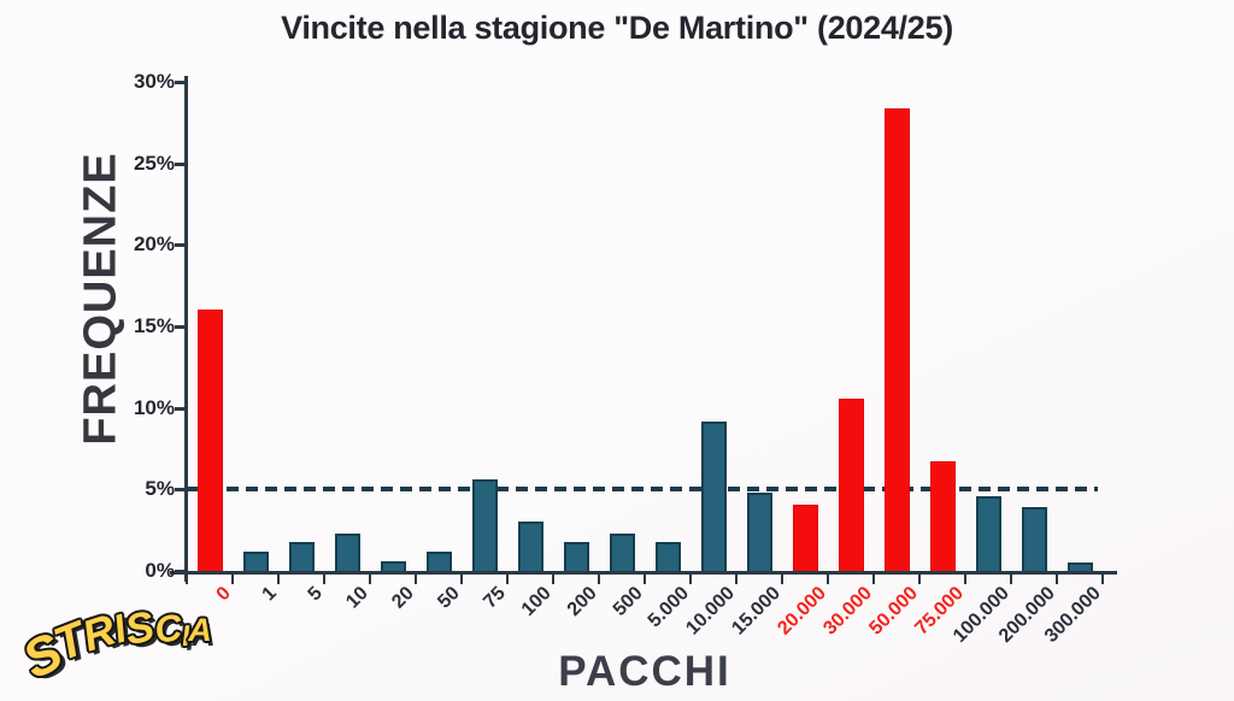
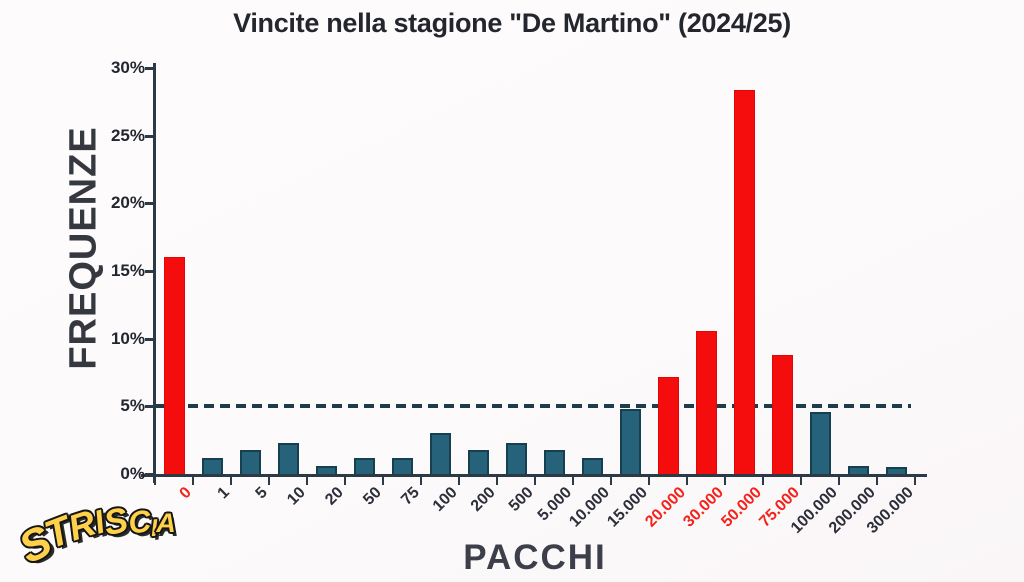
75: 5.6% -> 1.2%
10.000: 9.2% -> 1.2%
20.000: 4.1% -> 7.2%
75.000: 6.7% -> 8.8%
200.000: 3.9% -> 0.6%
